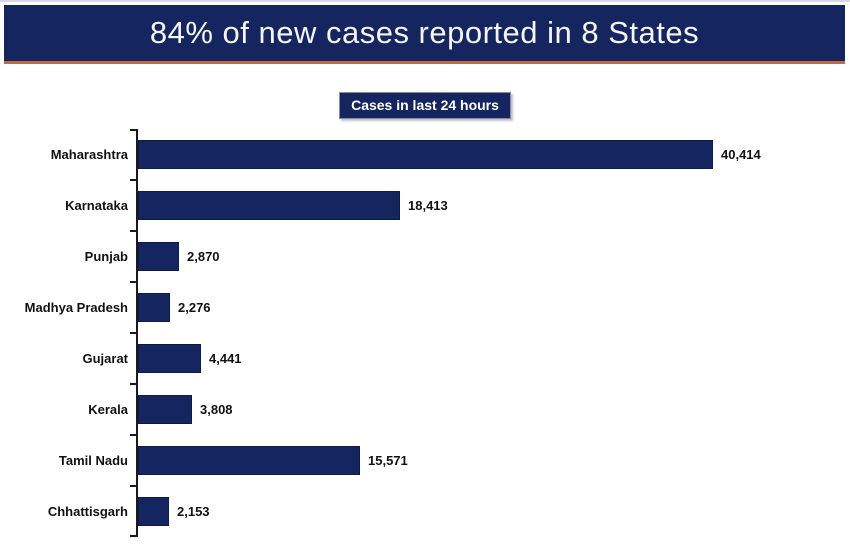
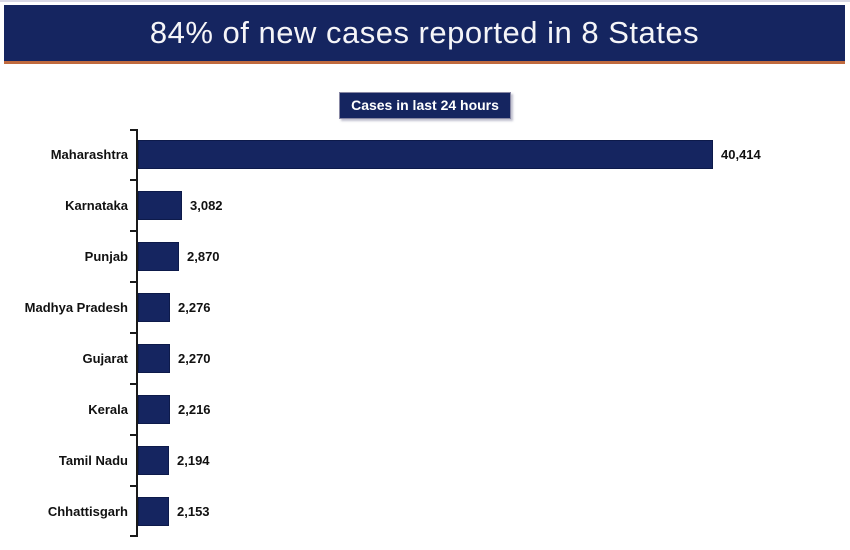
Karnataka: 18,413 -> 3,082
Gujarat: 4,441 -> 2,270
Kerala: 3,808 -> 2,216
Tamil Nadu: 15,571 -> 2,194
